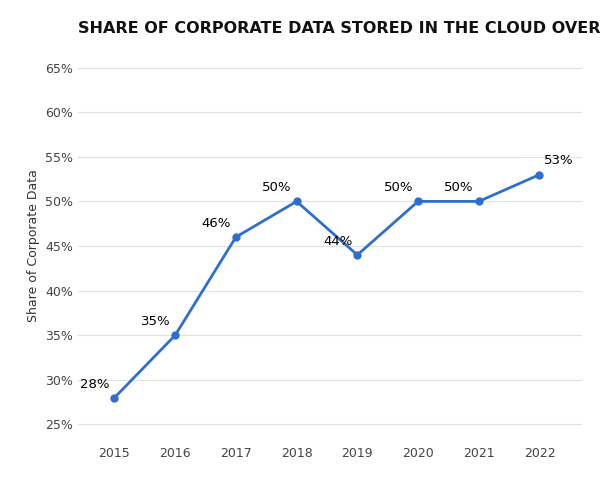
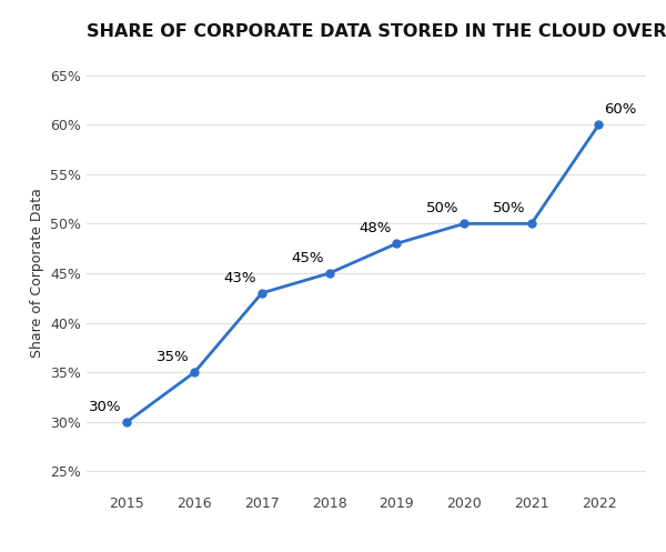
2015: 28% -> 30%
2017: 46% -> 43%
2018: 50% -> 45%
2019: 44% -> 48%
2022: 53% -> 60%
